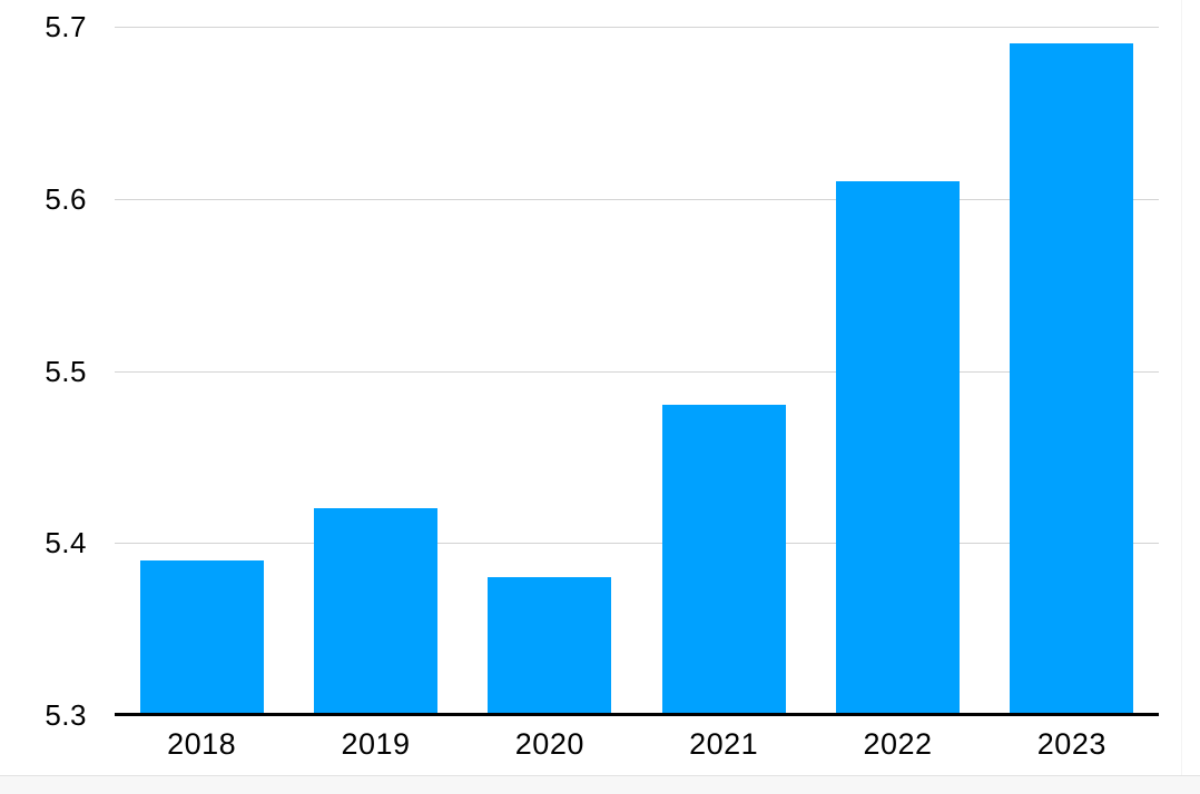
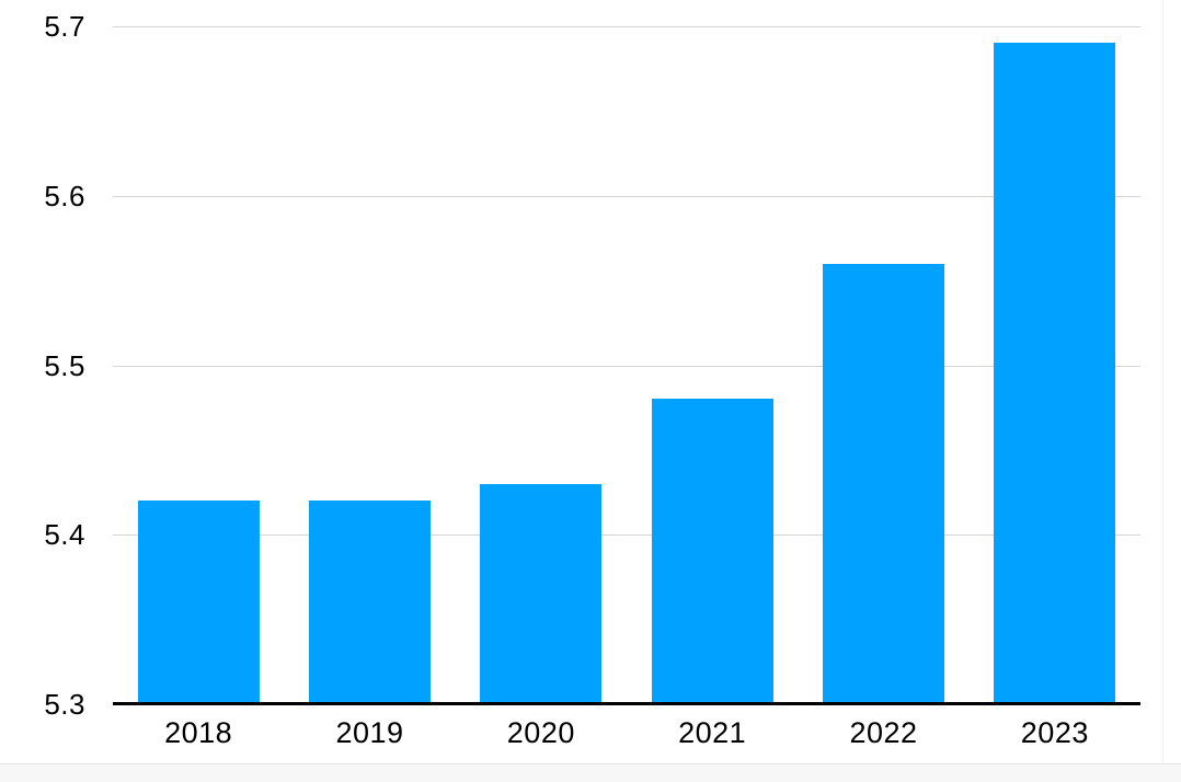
2018: 5.39 -> 5.42
2020: 5.38 -> 5.43
2022: 5.61 -> 5.56
